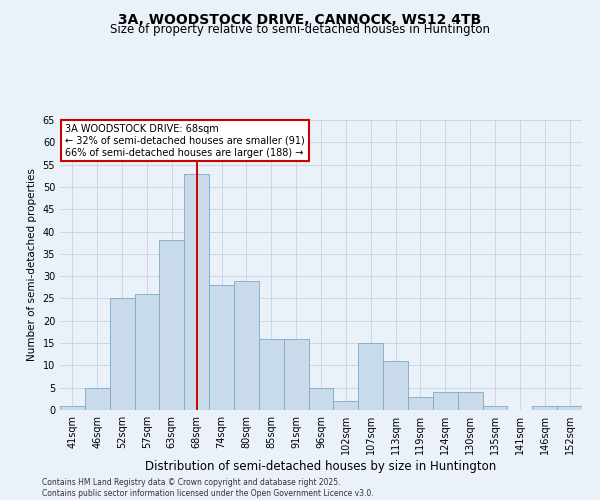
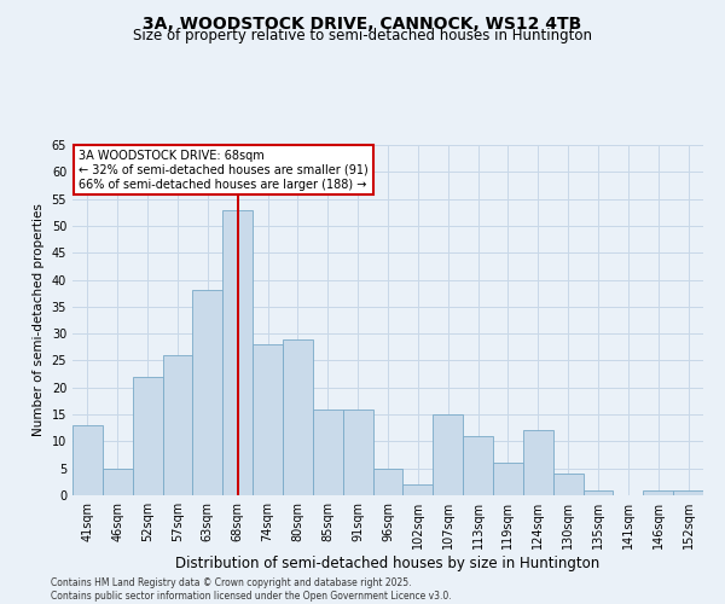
41sqm: 1 -> 13
52sqm: 25 -> 22
119sqm: 3 -> 6
124sqm: 4 -> 12
